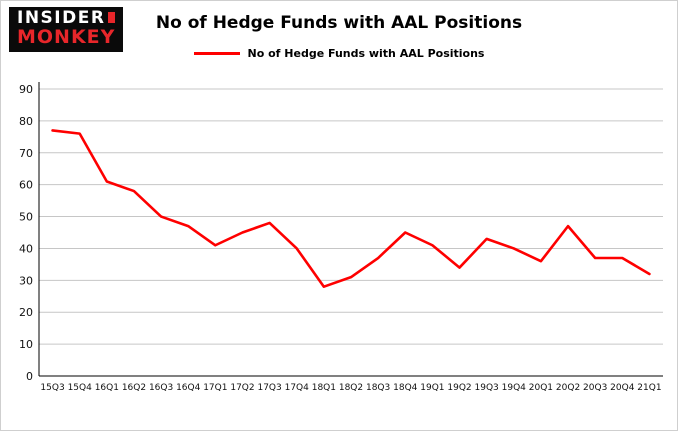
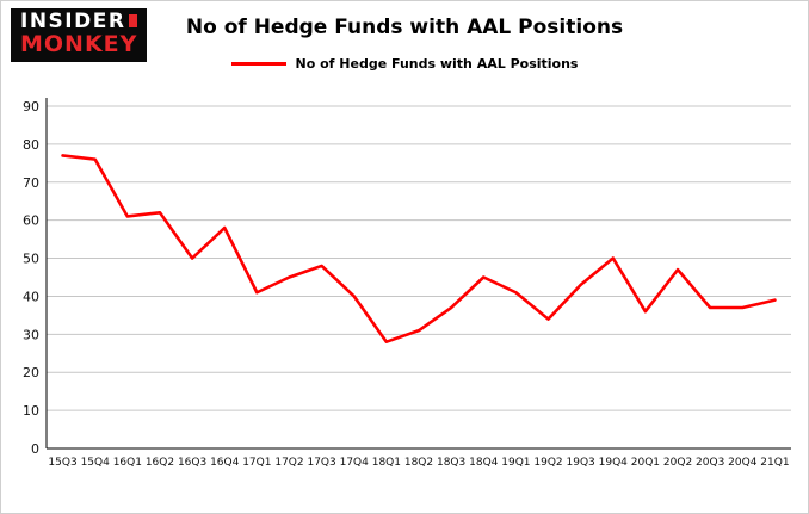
16Q2: 58 -> 62
16Q4: 47 -> 58
19Q4: 40 -> 50
21Q1: 32 -> 39
